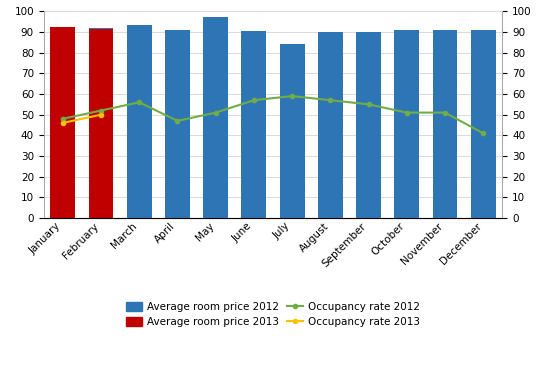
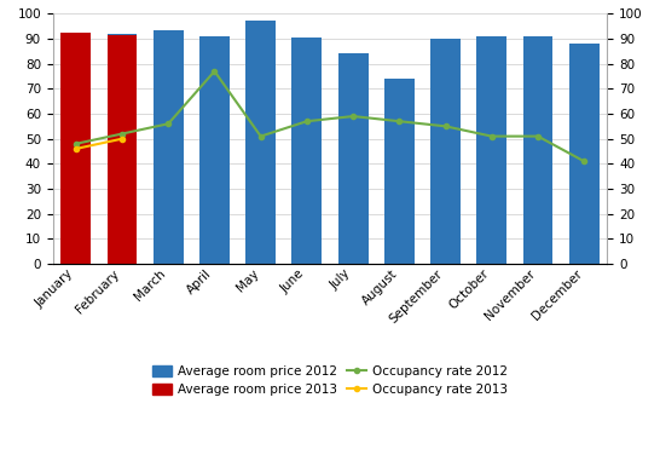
Occupancy rate 2012/April: 47 -> 77
Average room price 2012/August: 90.0 -> 74.0
Average room price 2012/December: 91.0 -> 88.0
